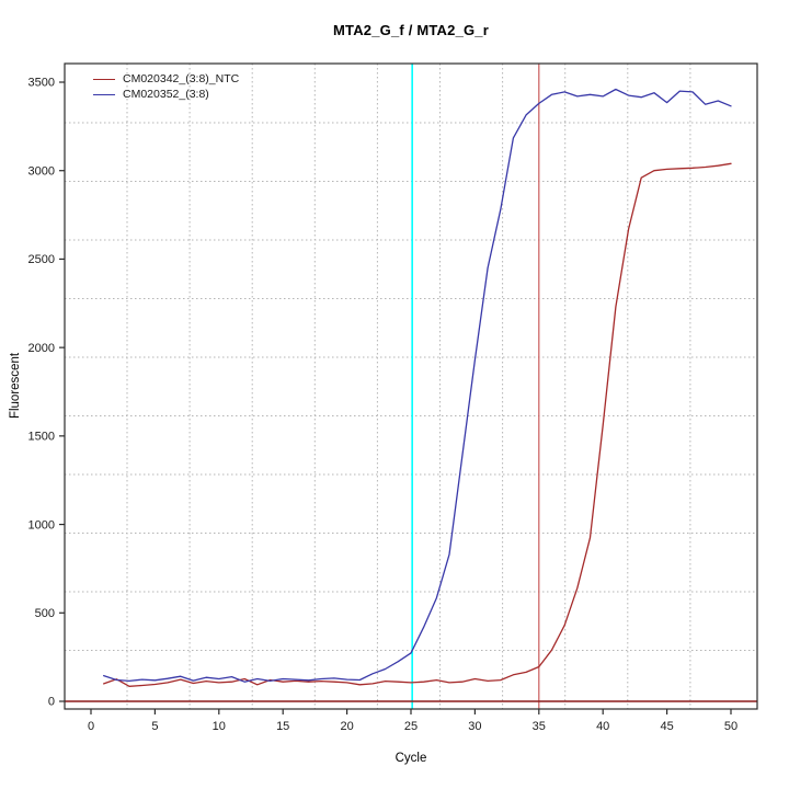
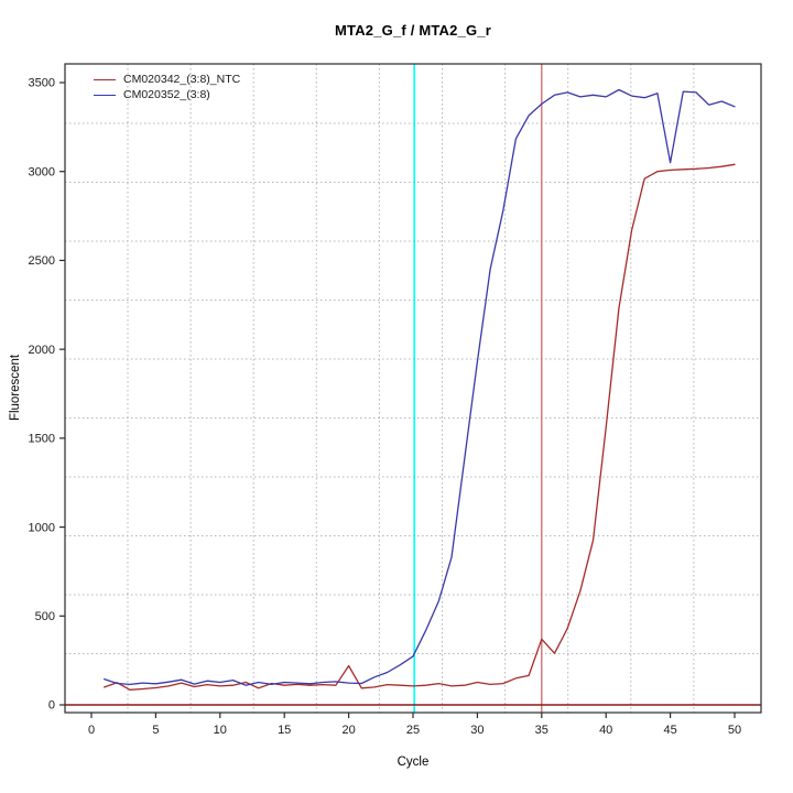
CM020342_(3:8)_NTC/20: 110 -> 220
CM020342_(3:8)_NTC/35: 200 -> 370
CM020352_(3:8)/45: 3380 -> 3050
